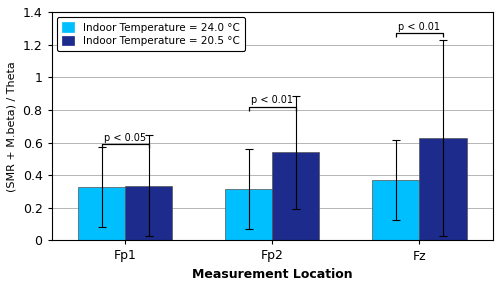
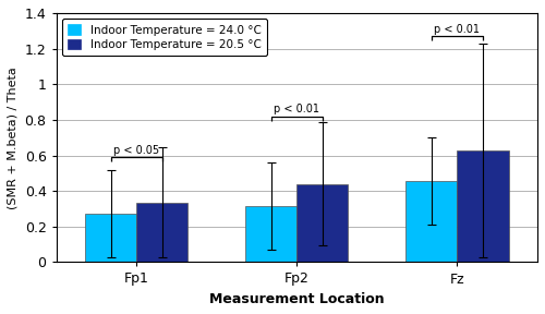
Indoor Temperature = 24.0 °C/Fp1: 0.33 -> 0.28
Indoor Temperature = 20.5 °C/Fp2: 0.54 -> 0.44
Indoor Temperature = 24.0 °C/Fz: 0.37 -> 0.46
